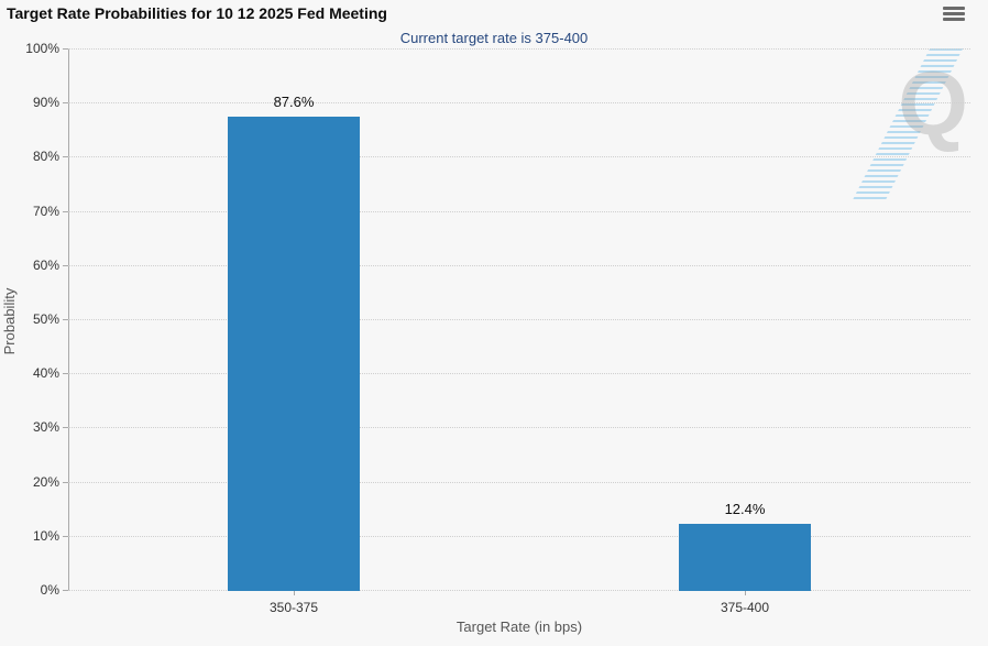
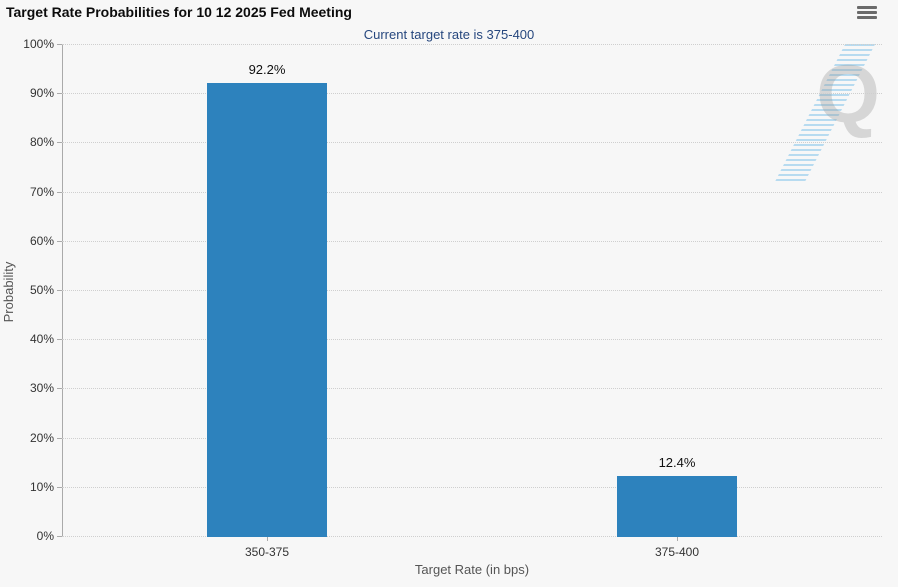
350-375: 87.6% -> 92.2%
